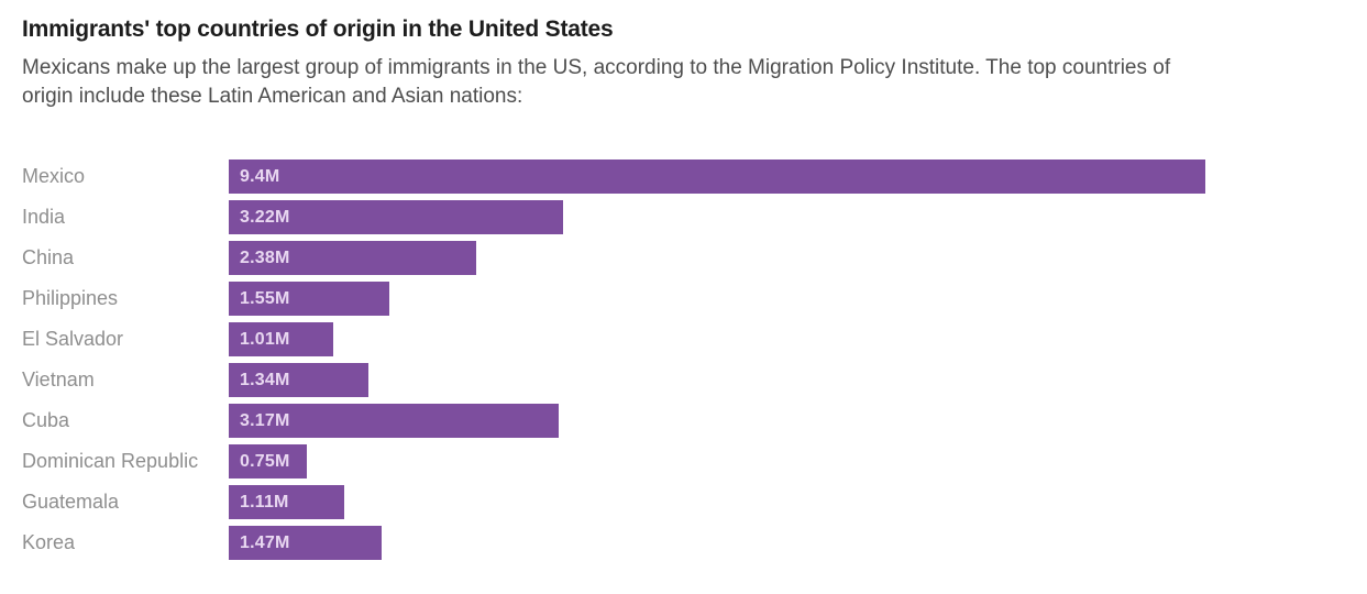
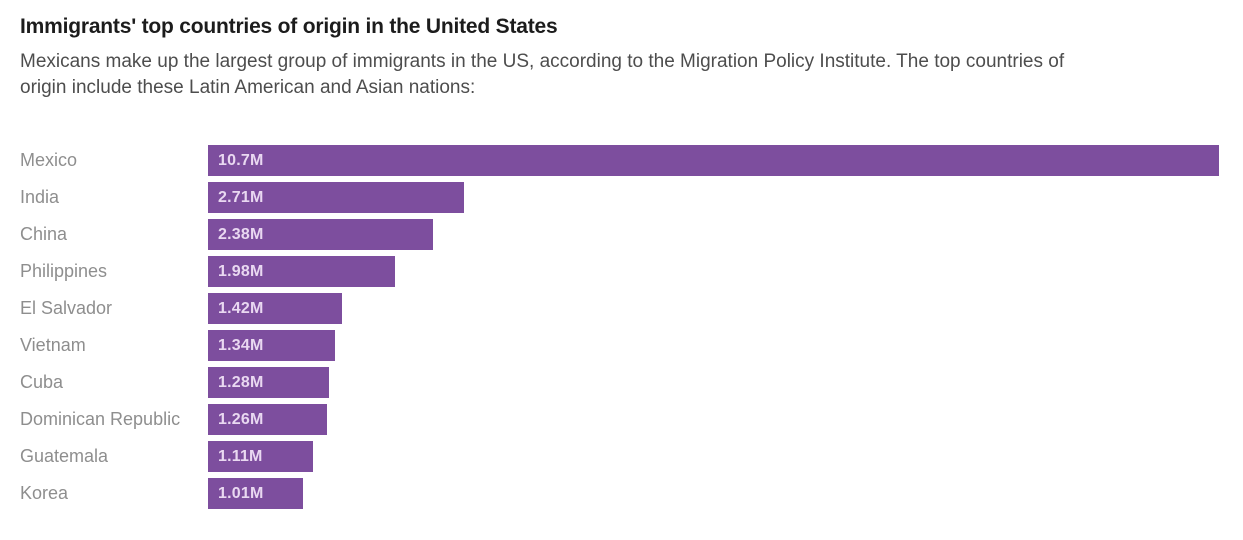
Mexico: 9.4M -> 10.7M
India: 3.22M -> 2.71M
Philippines: 1.55M -> 1.98M
El Salvador: 1.01M -> 1.42M
Cuba: 3.17M -> 1.28M
Dominican Republic: 0.75M -> 1.26M
Korea: 1.47M -> 1.01M
